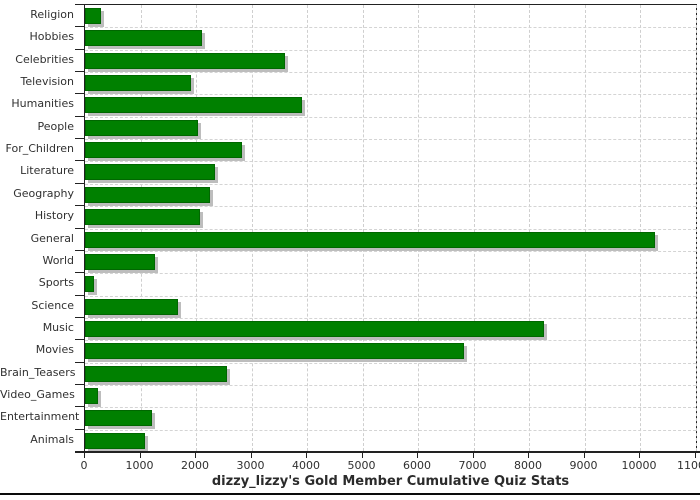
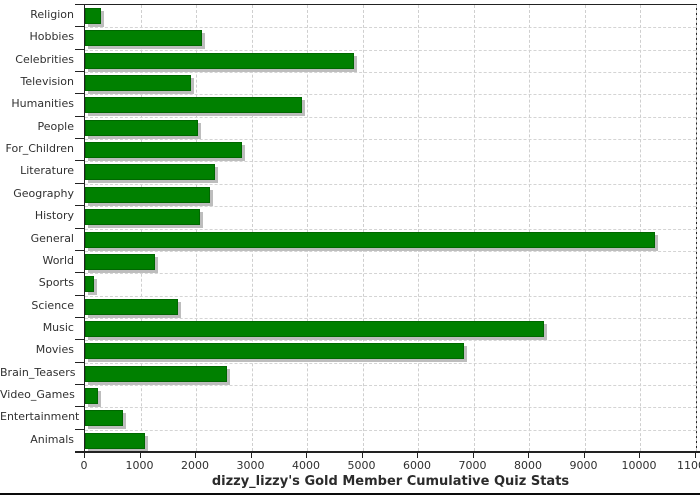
Celebrities: 3600 -> 4800
Entertainment: 1200 -> 700
